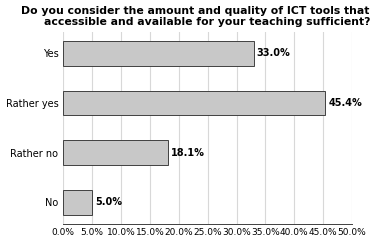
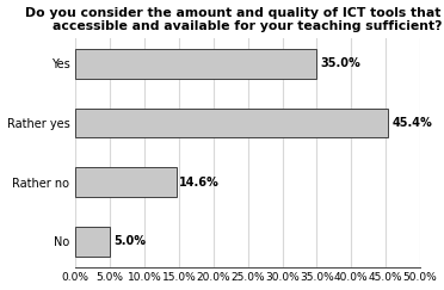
Yes: 33.0% -> 35.0%
Rather no: 18.1% -> 14.6%
